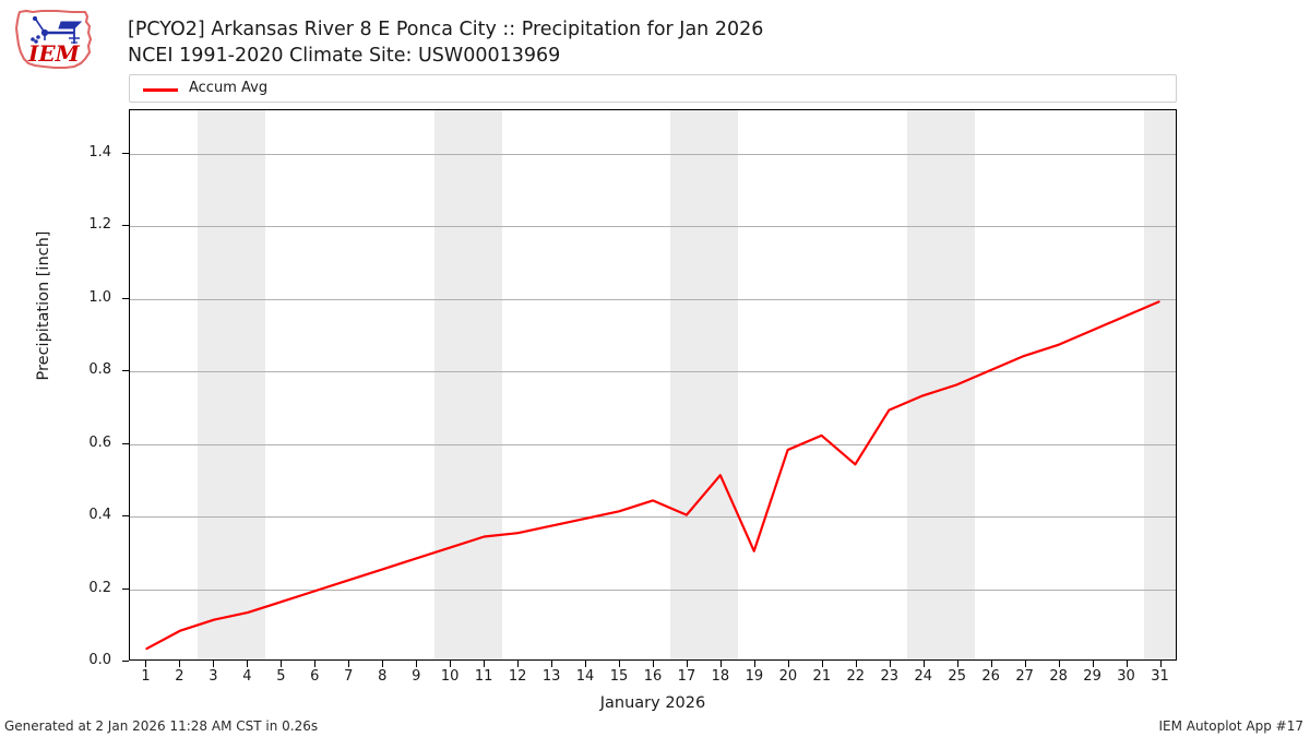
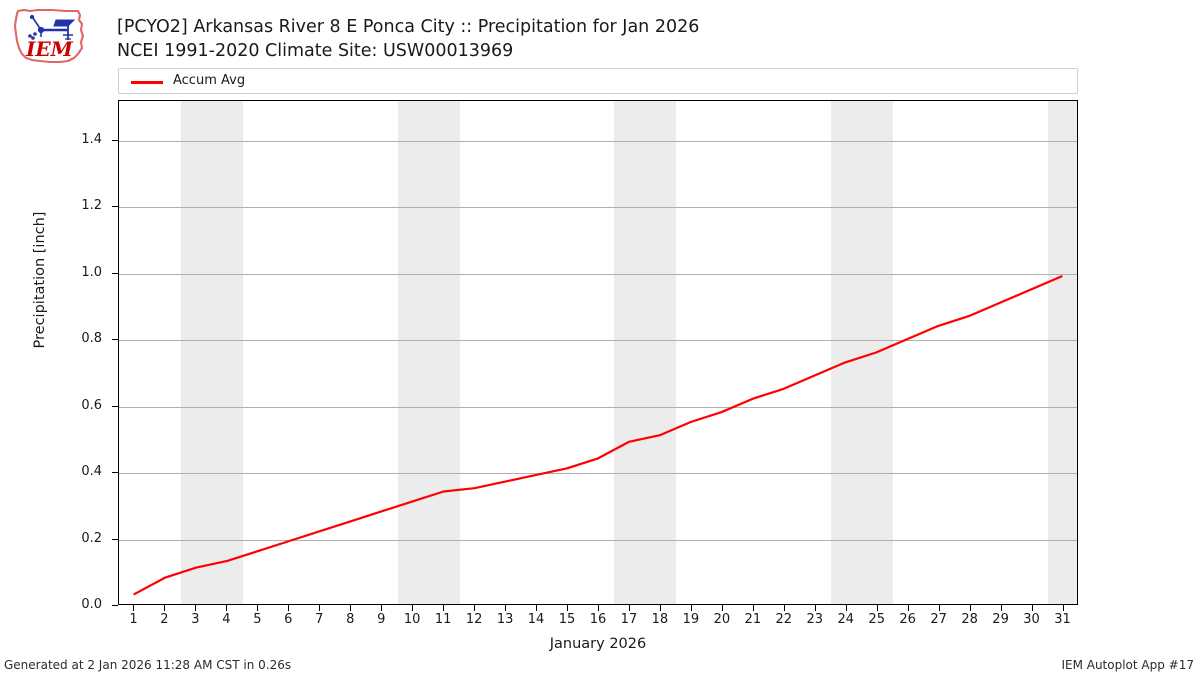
17: 0.40 -> 0.49
19: 0.30 -> 0.55
22: 0.54 -> 0.65
